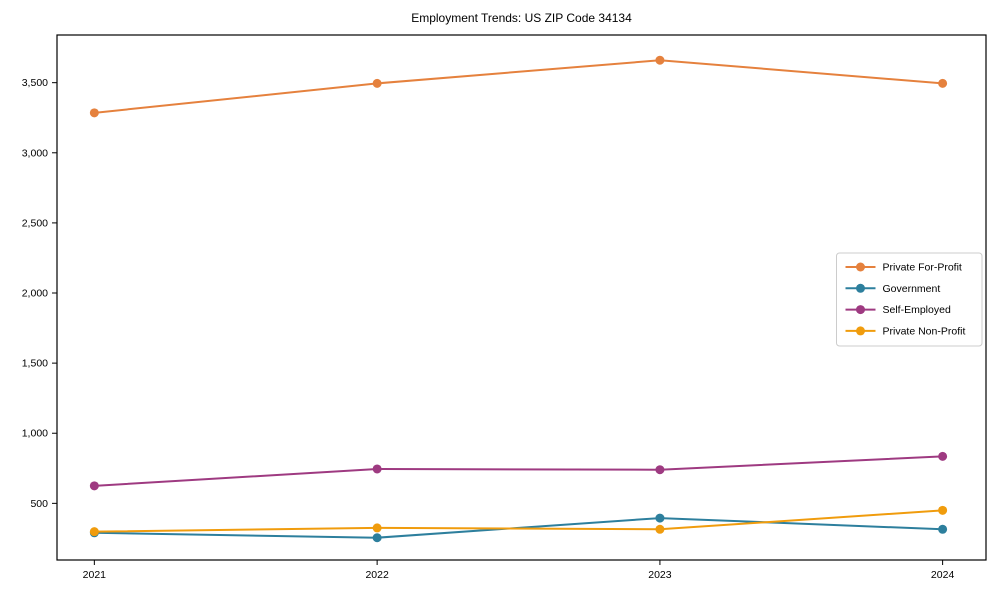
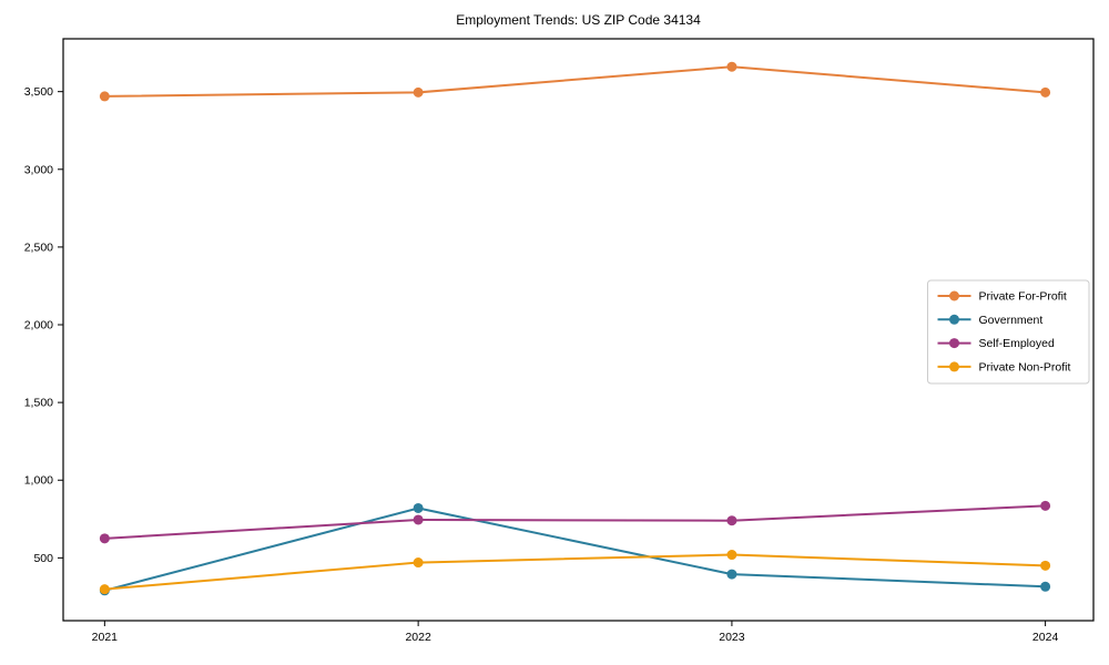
Private For-Profit/2021: 3280 -> 3470
Government/2022: 260 -> 820
Private Non-Profit/2022: 320 -> 470
Private Non-Profit/2023: 320 -> 520
